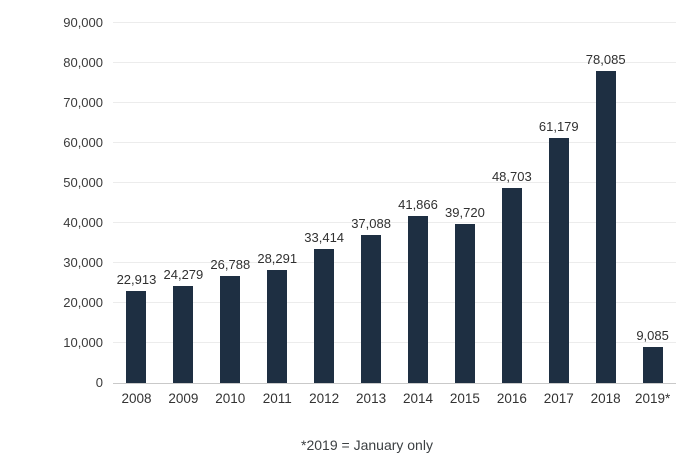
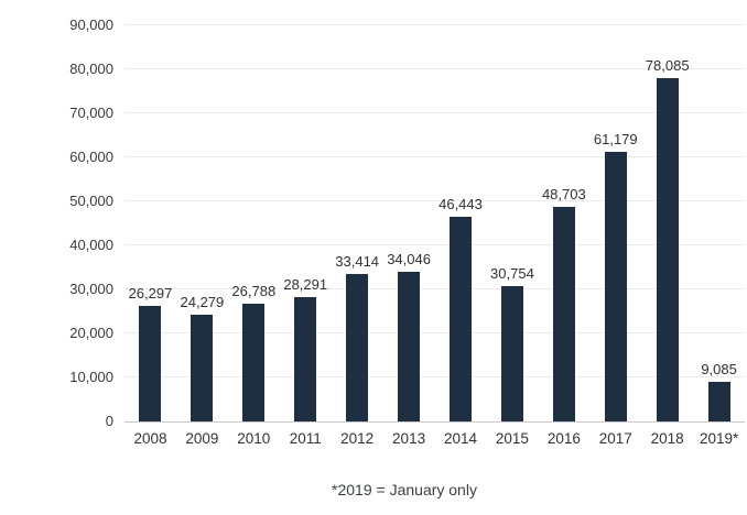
2008: 22,913 -> 26,297
2013: 37,088 -> 34,046
2014: 41,866 -> 46,443
2015: 39,720 -> 30,754
